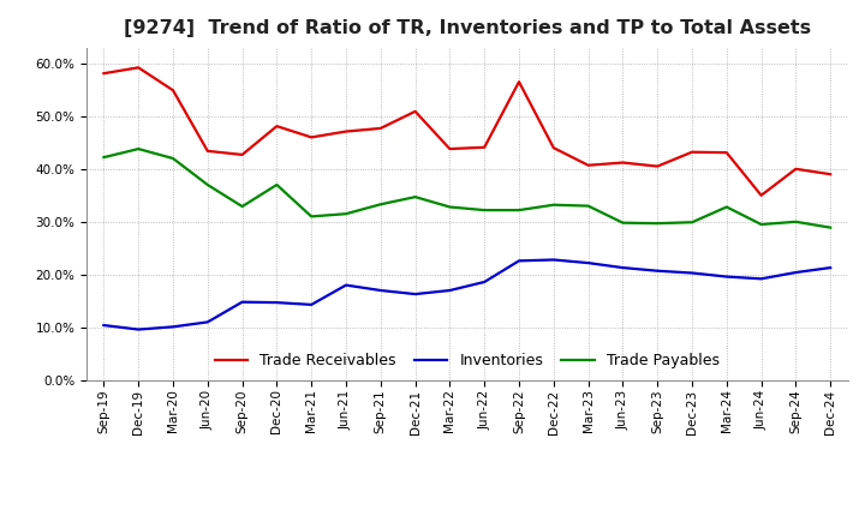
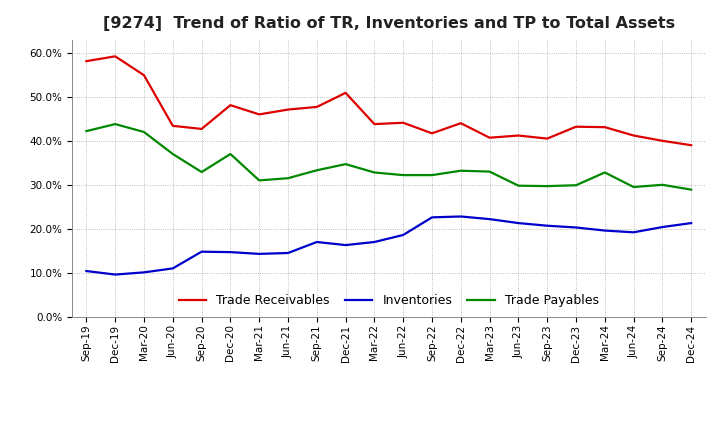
Inventories/Jun-21: 18.0% -> 14.5%
Trade Receivables/Sep-22: 56.5% -> 41.7%
Trade Receivables/Jun-24: 35.0% -> 41.2%
